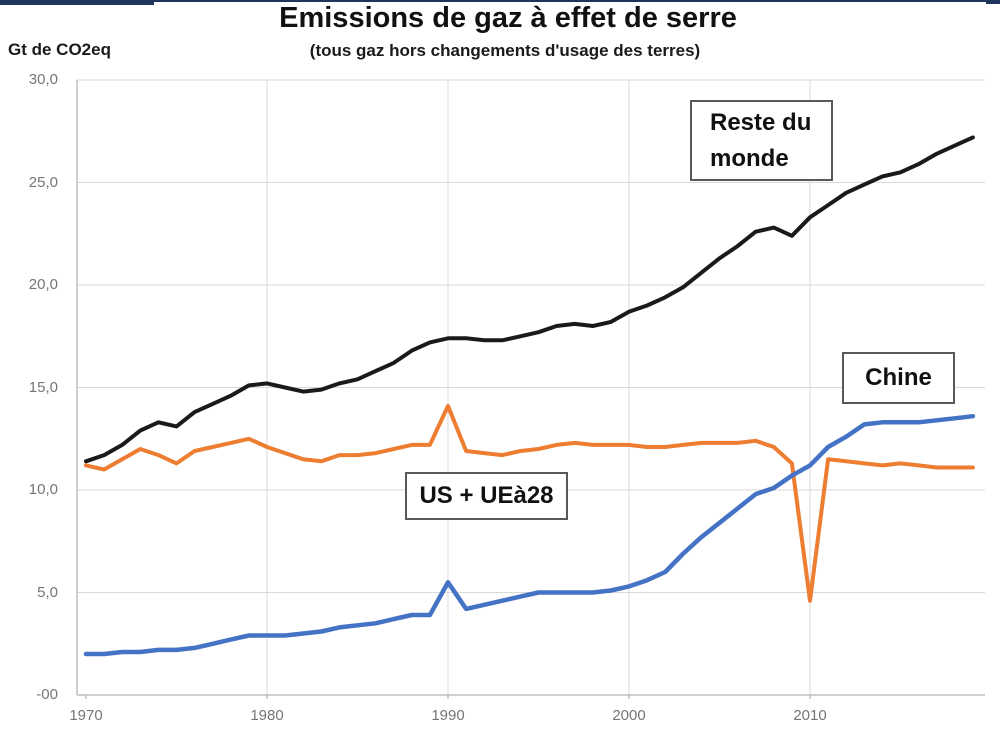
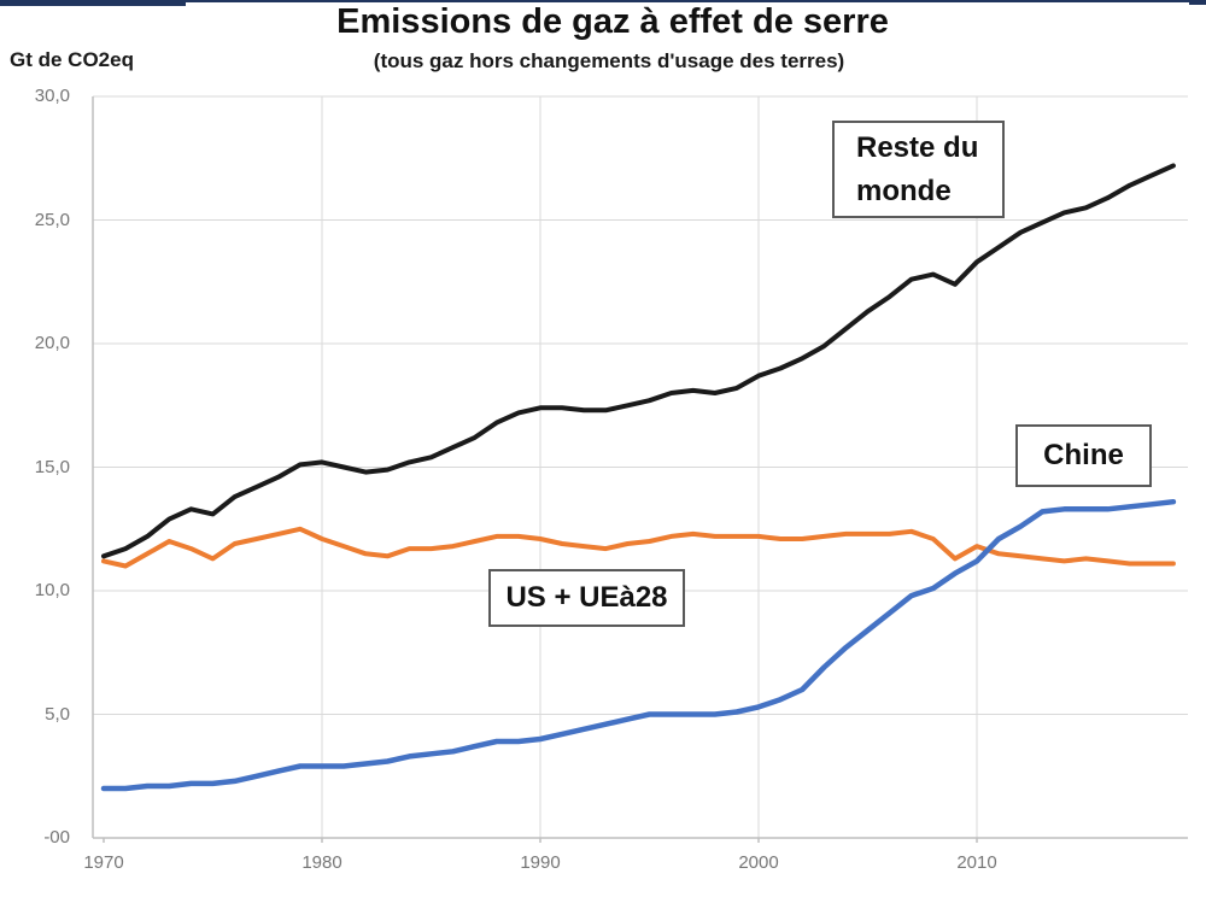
US + UEà28/1990: 14,1 -> 12,1
Chine/1990: 5,5 -> 4,0
US + UEà28/2010: 4,6 -> 11,8
